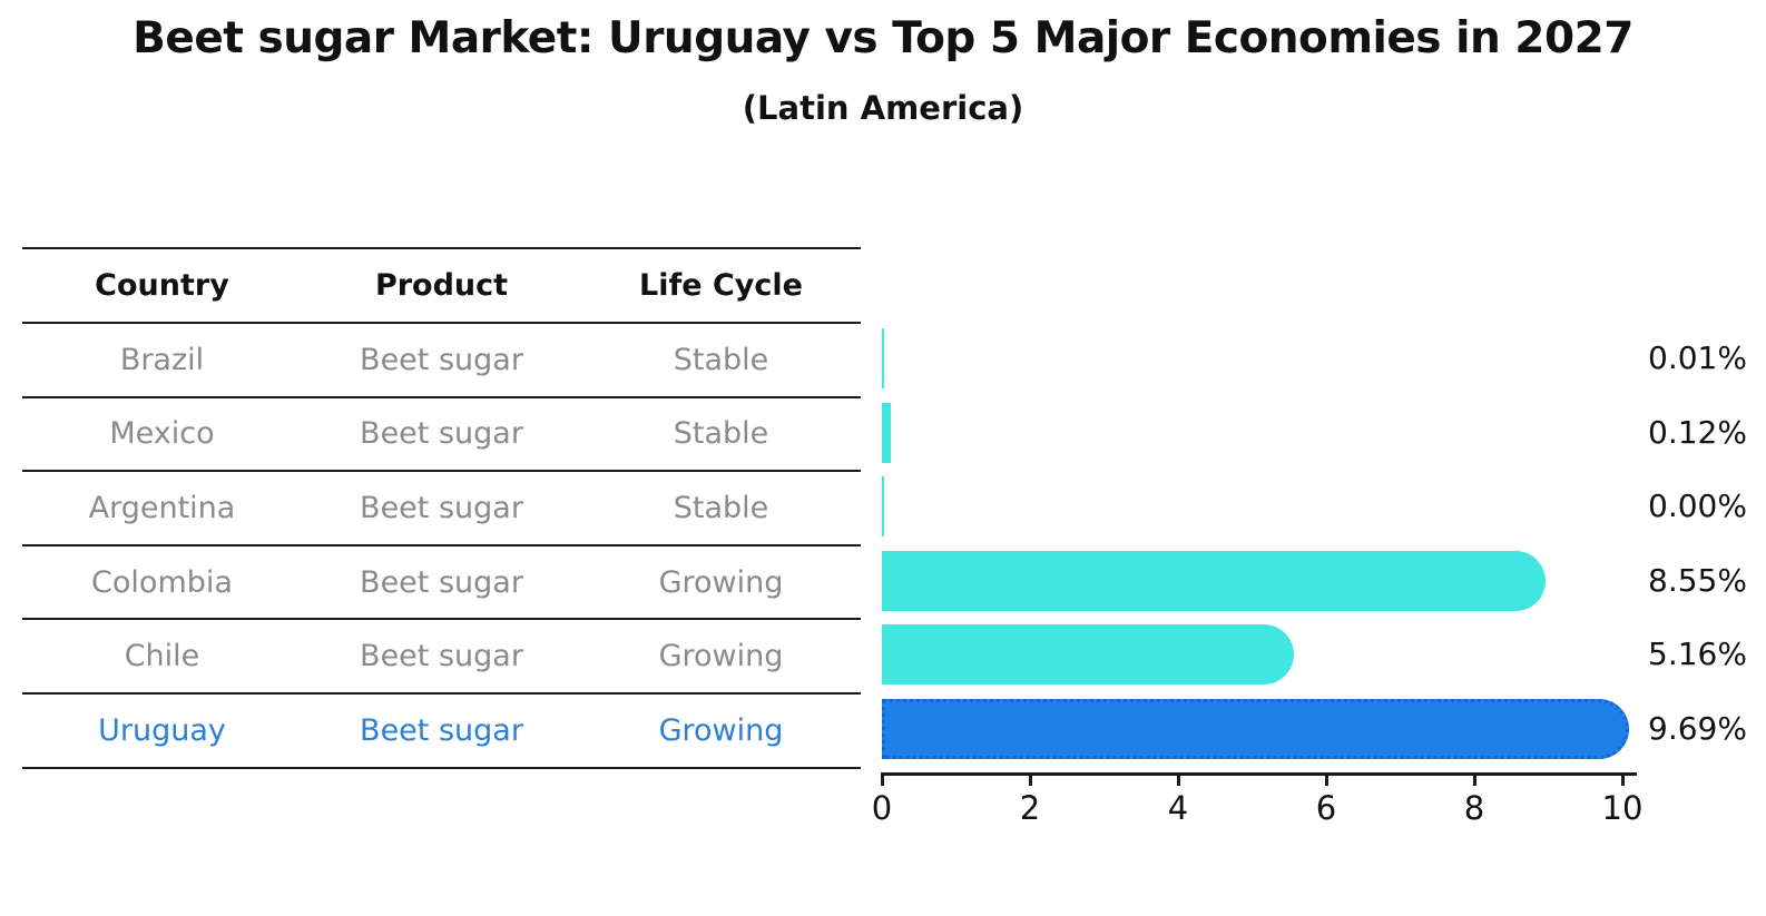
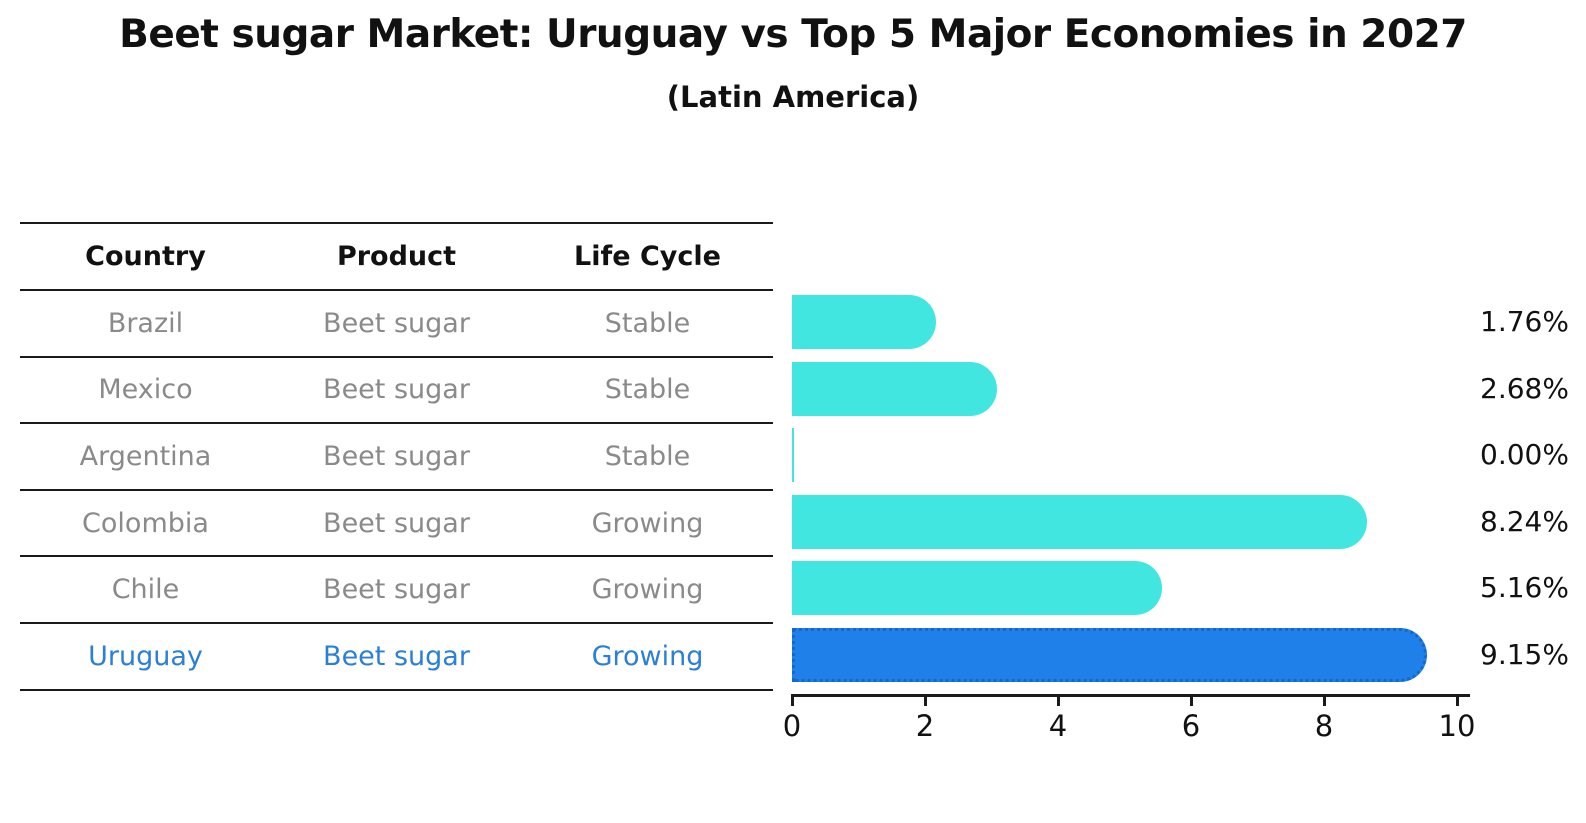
Brazil: 0.01% -> 1.76%
Mexico: 0.12% -> 2.68%
Colombia: 8.55% -> 8.24%
Uruguay: 9.69% -> 9.15%
